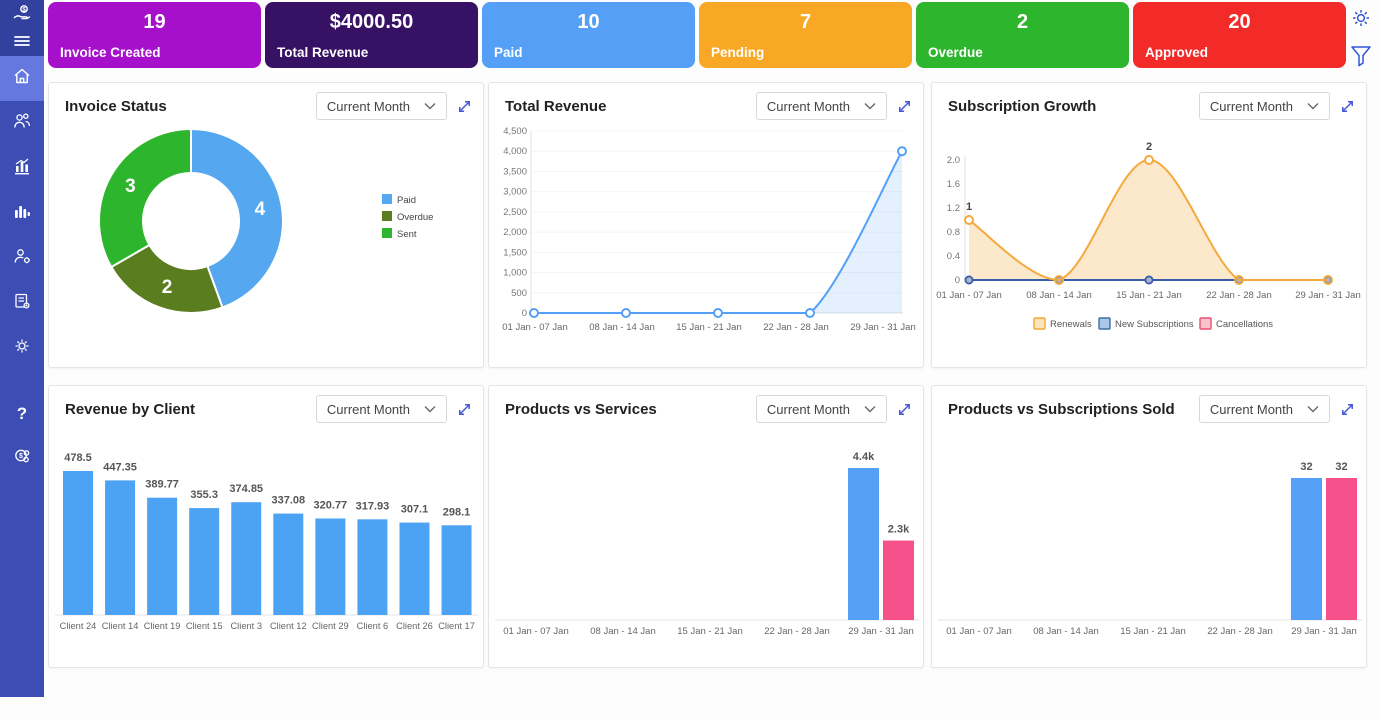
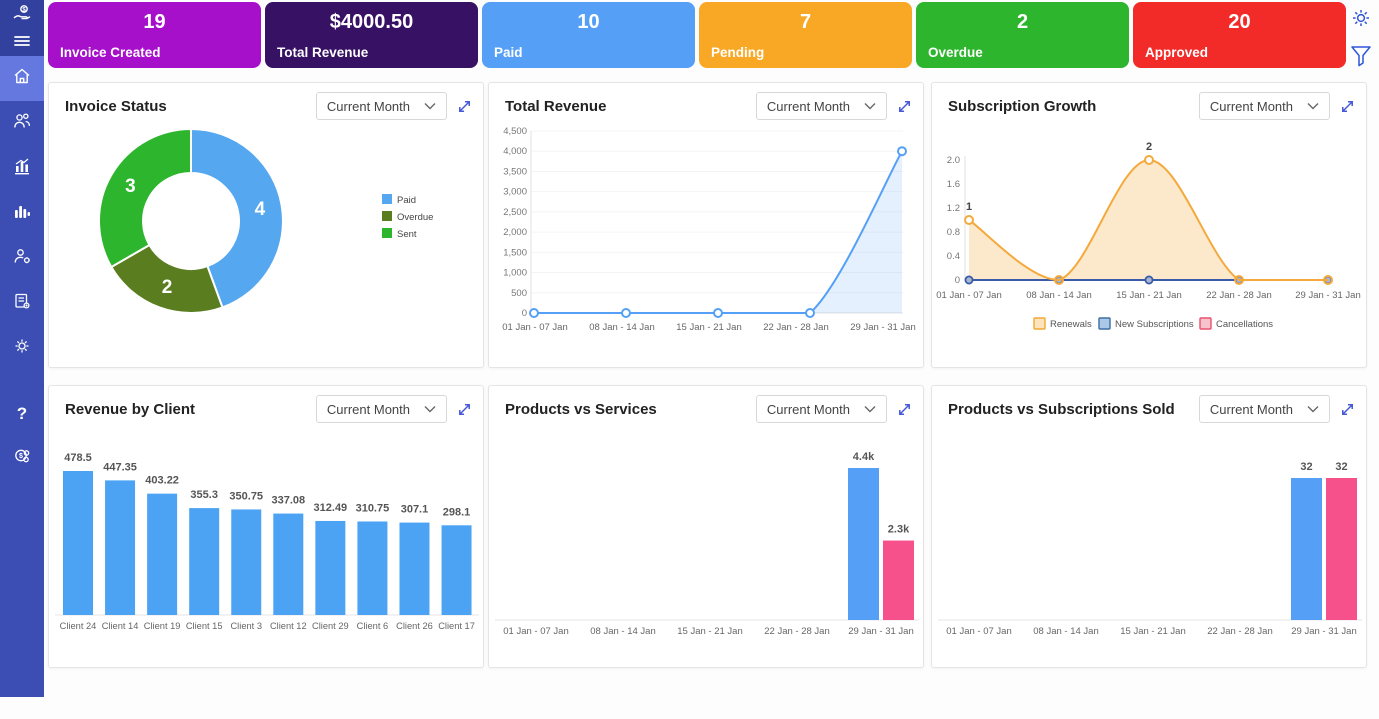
Revenue by Client/Client 19: 389.77 -> 403.22
Revenue by Client/Client 3: 374.85 -> 350.75
Revenue by Client/Client 29: 320.77 -> 312.49
Revenue by Client/Client 6: 317.93 -> 310.75
